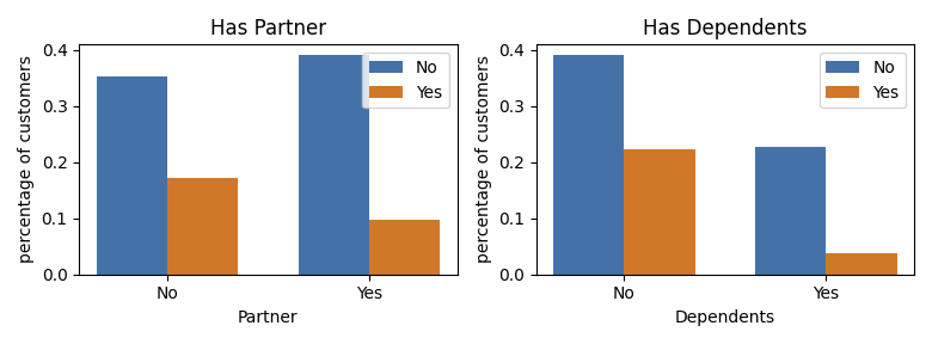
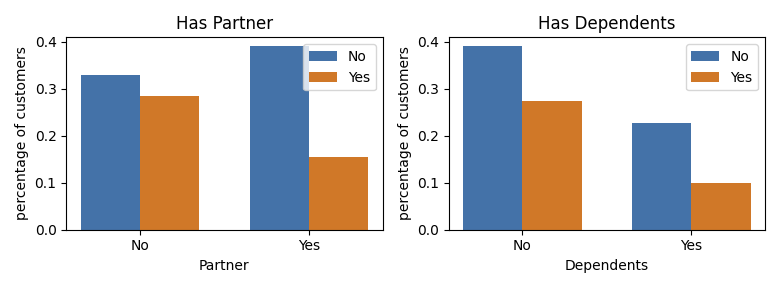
Has Partner/No/No: 0.352 -> 0.330
Has Partner/Yes/No: 0.172 -> 0.285
Has Partner/Yes/Yes: 0.098 -> 0.155
Has Dependents/Yes/No: 0.222 -> 0.275
Has Dependents/Yes/Yes: 0.038 -> 0.100
